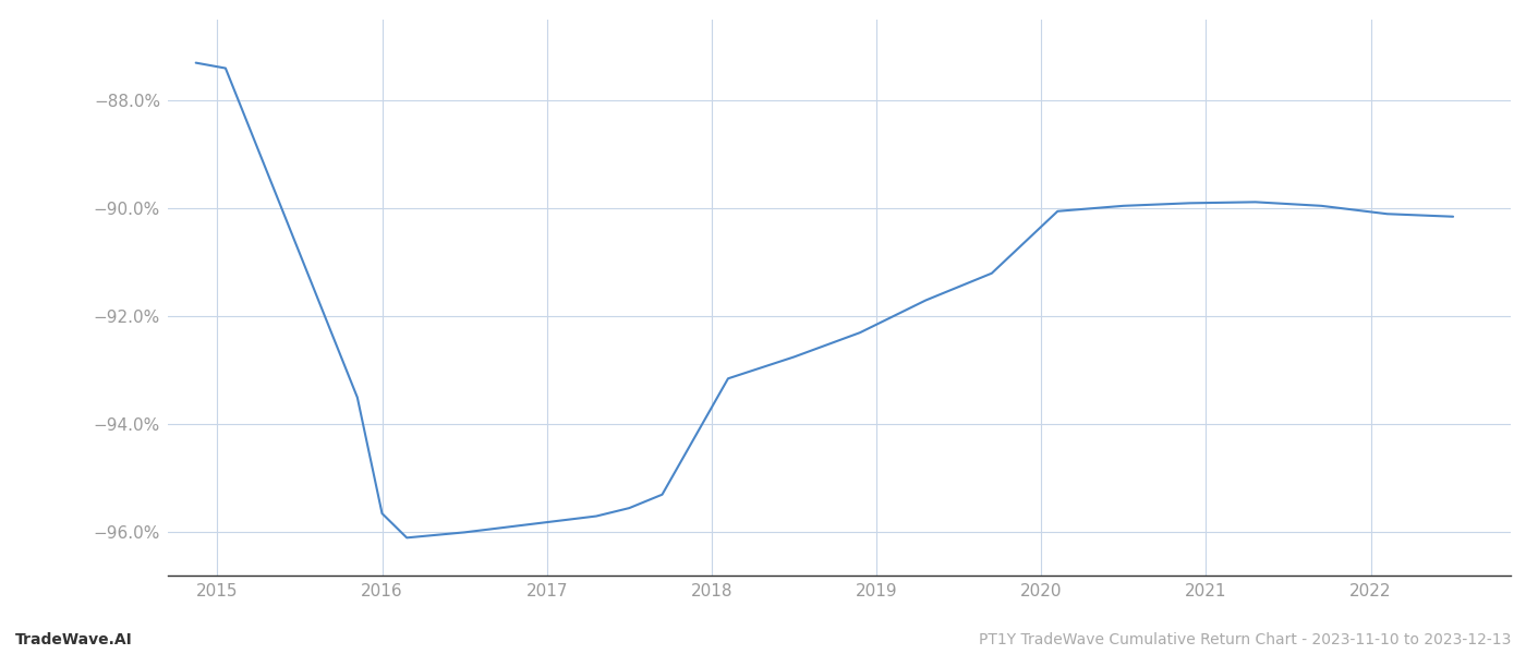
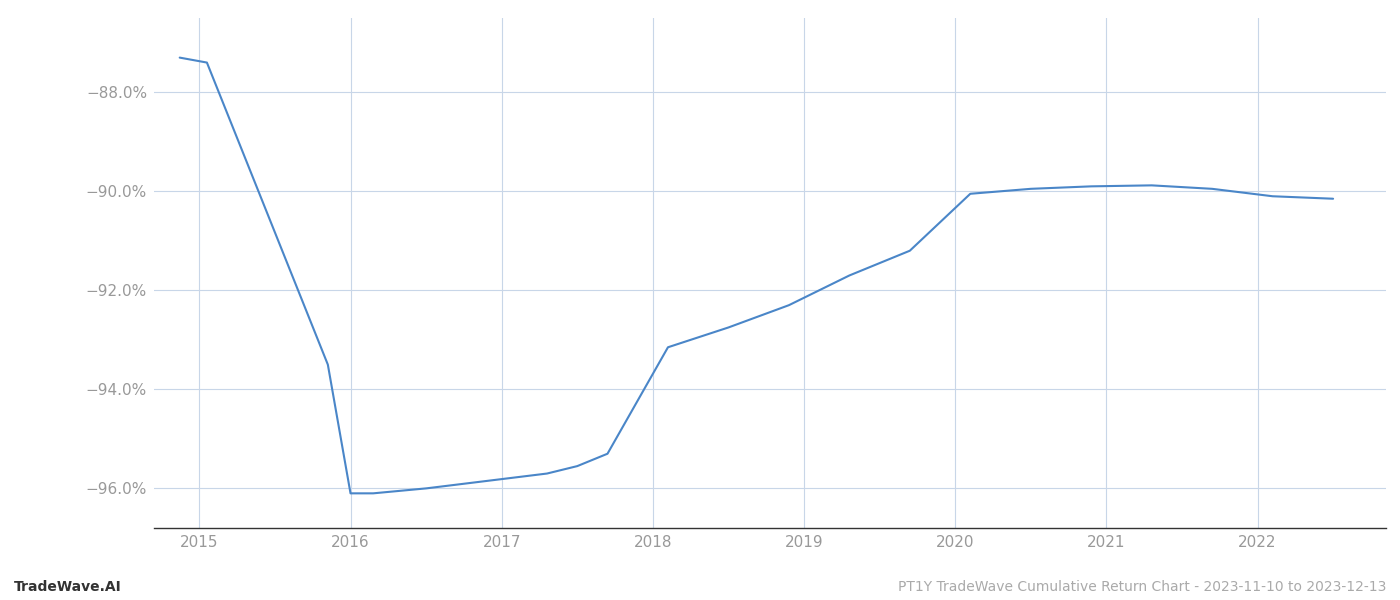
2016: -95.65% -> -96.10%
